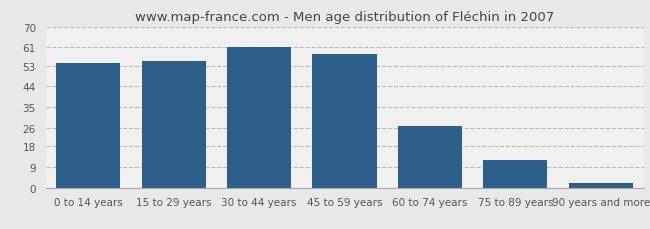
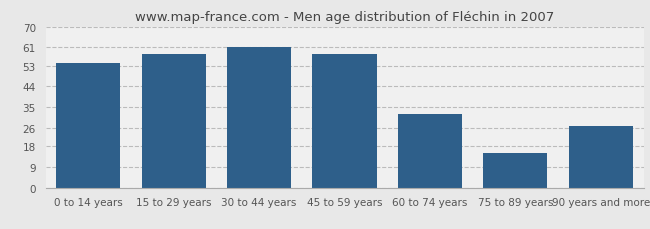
15 to 29 years: 55 -> 58
60 to 74 years: 27 -> 32
75 to 89 years: 12 -> 15
90 years and more: 2 -> 27
